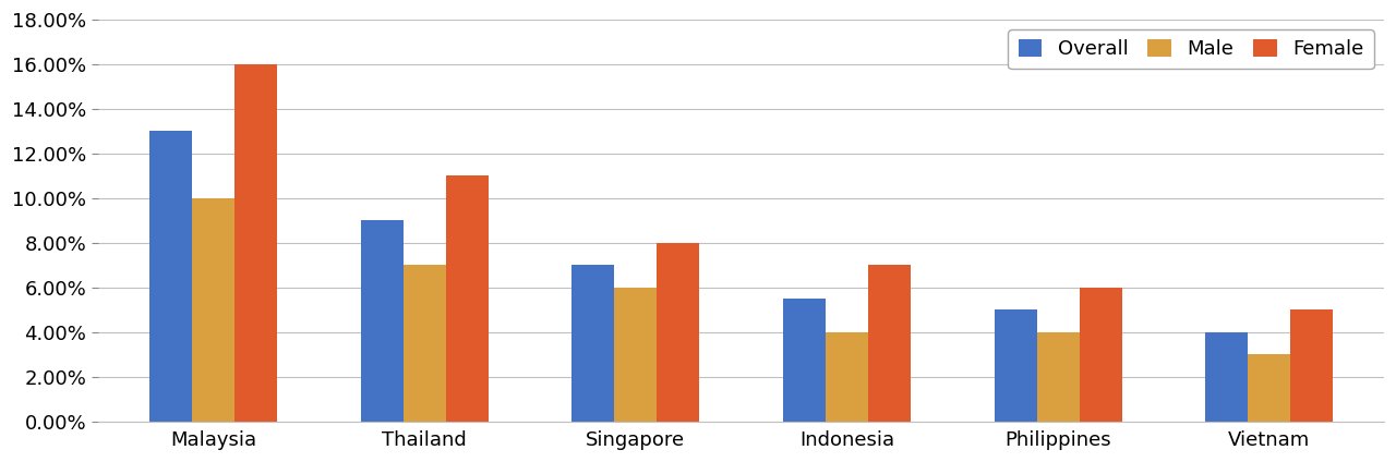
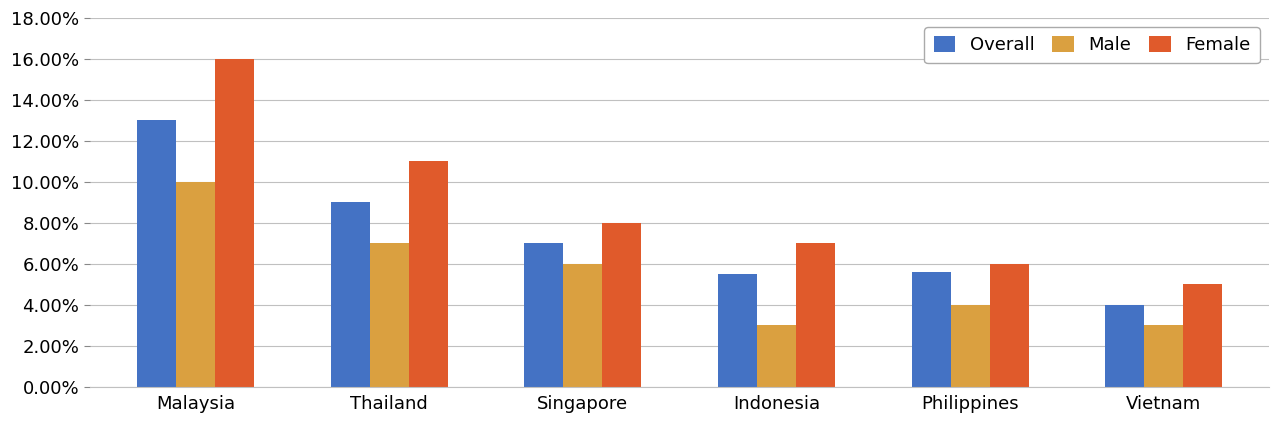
Male/Indonesia: 4% -> 3%
Overall/Philippines: 5.0% -> 5.6%
